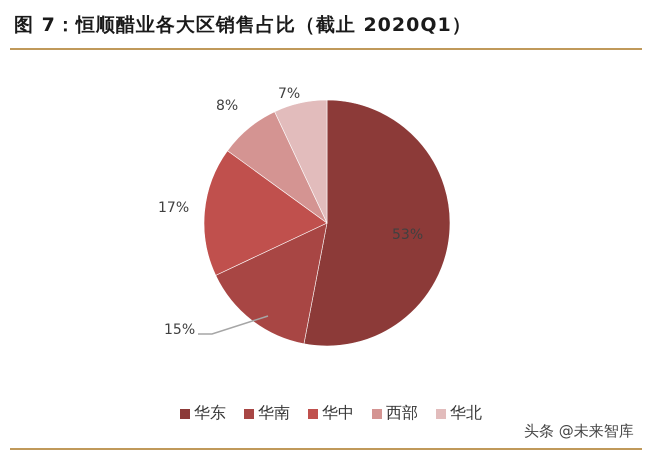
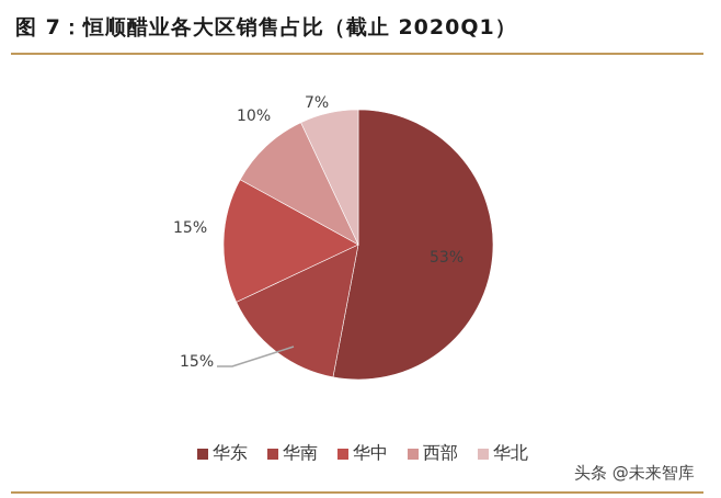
华中: 17% -> 15%
西部: 8% -> 10%
